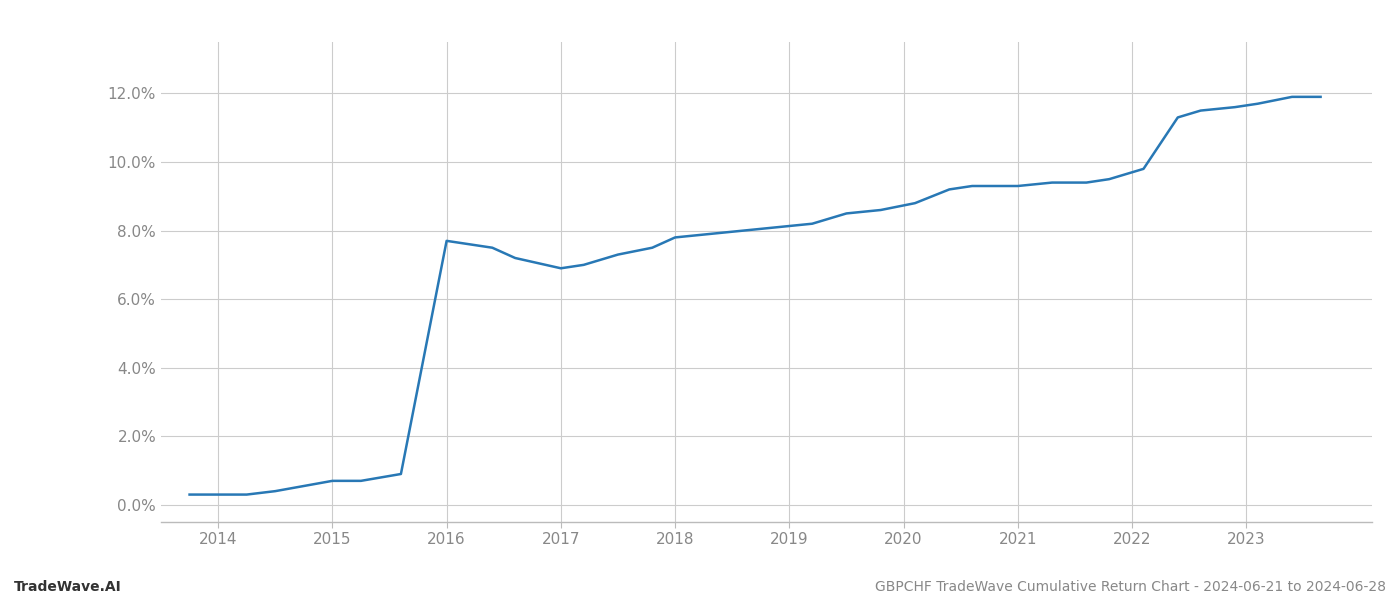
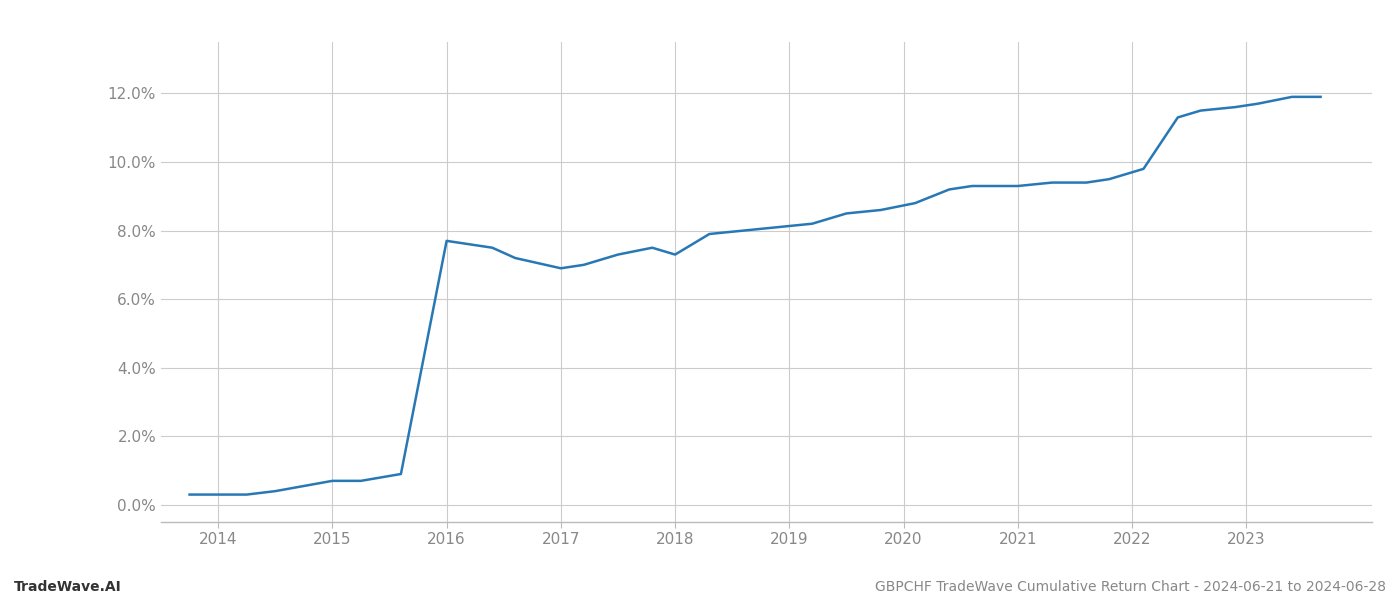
2018: 7.8% -> 7.3%
